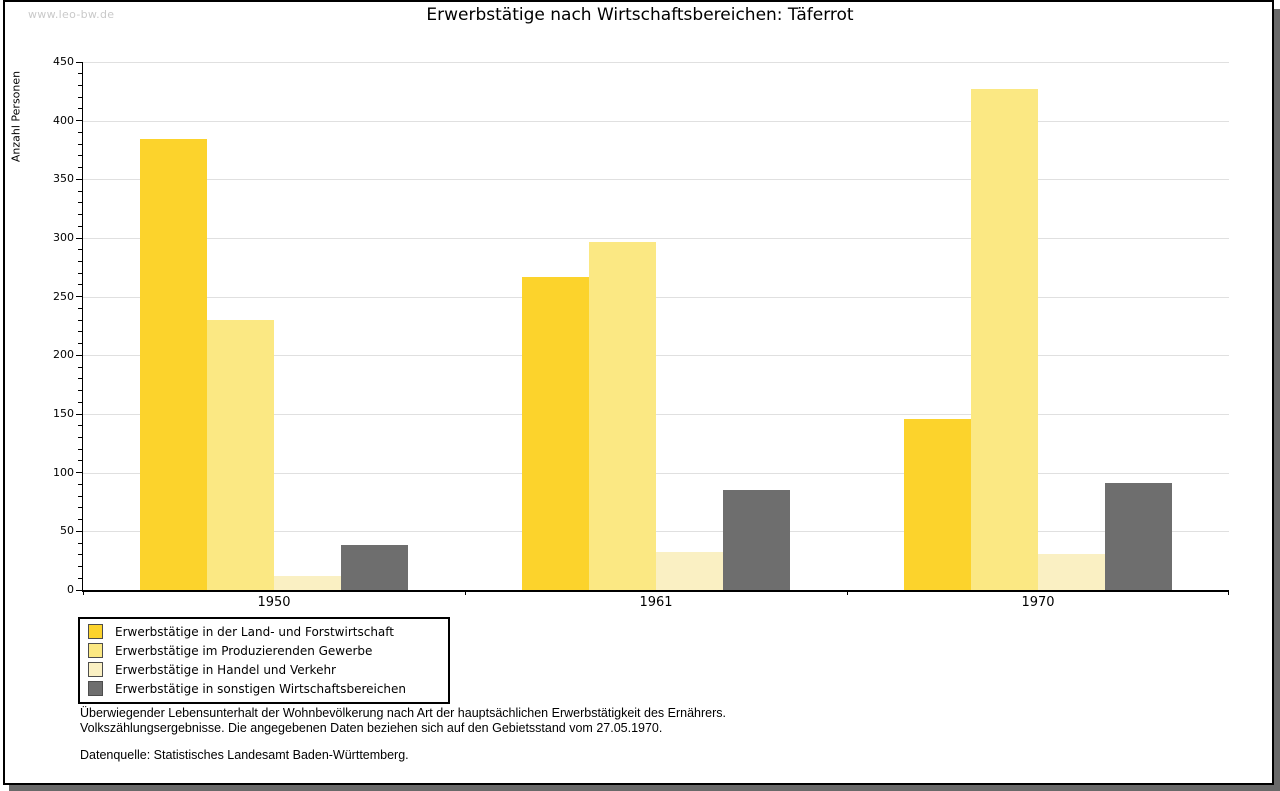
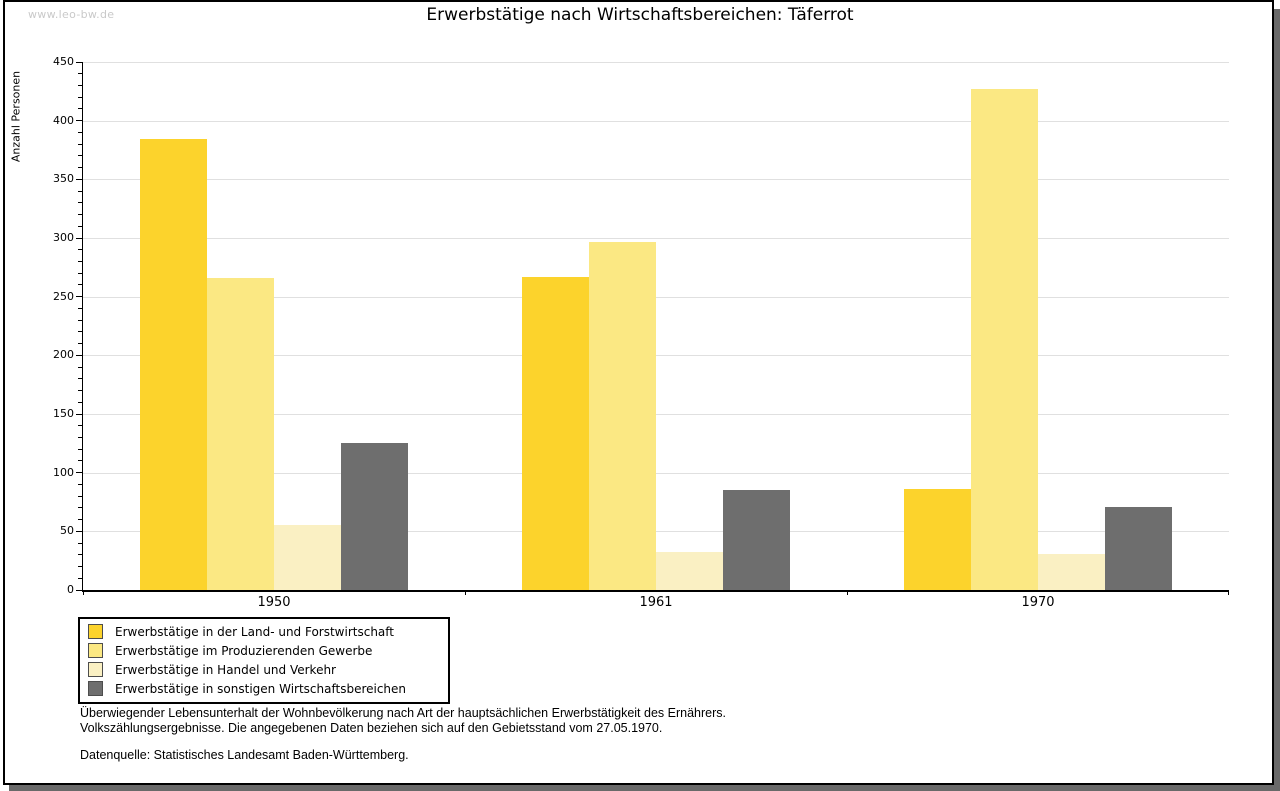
Erwerbstätige im Produzierenden Gewerbe/1950: 230 -> 266
Erwerbstätige in Handel und Verkehr/1950: 12 -> 55
Erwerbstätige in sonstigen Wirtschaftsbereichen/1950: 38 -> 125
Erwerbstätige in der Land- und Forstwirtschaft/1970: 146 -> 86
Erwerbstätige in sonstigen Wirtschaftsbereichen/1970: 91 -> 71
